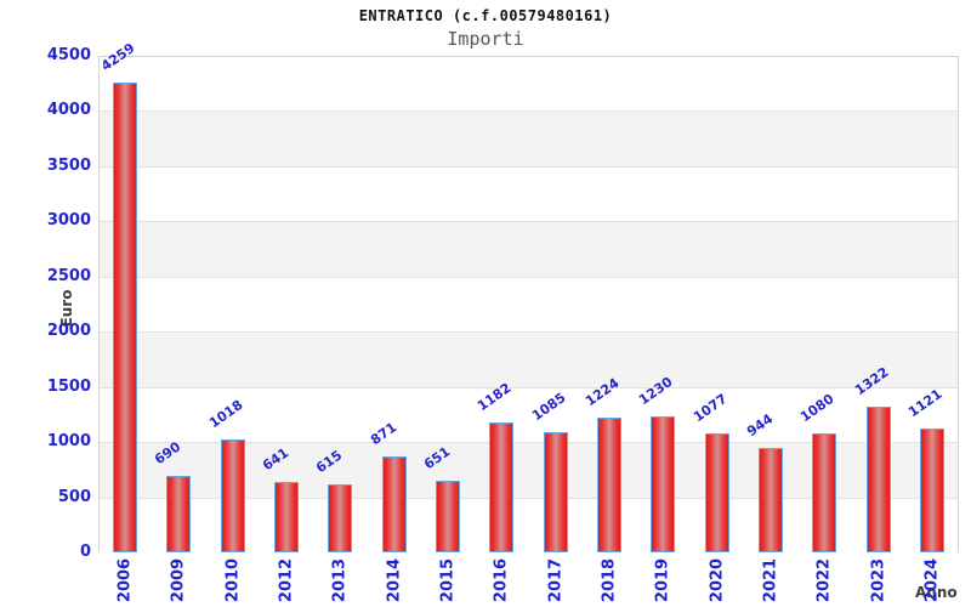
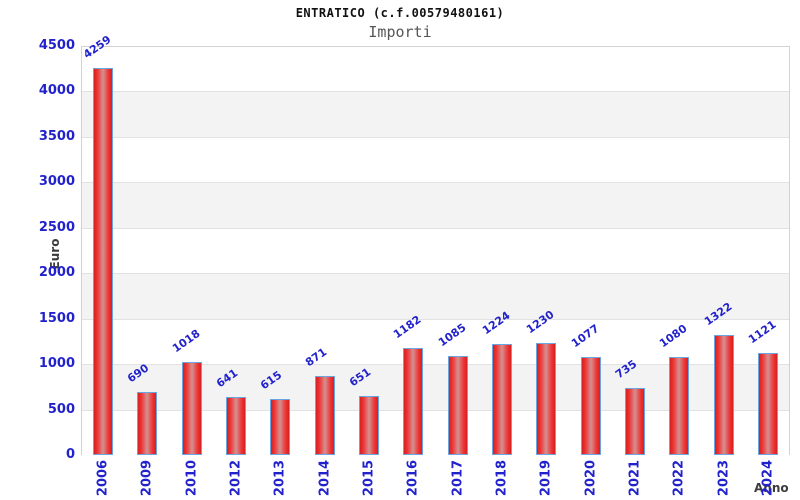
2021: 944 -> 735
